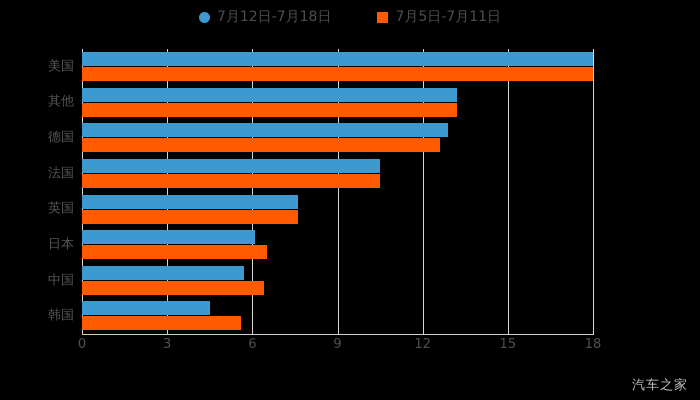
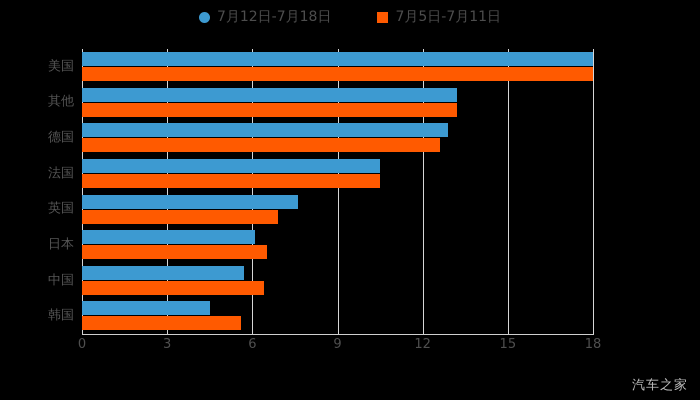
7月5日-7月11日/英国: 7.6 -> 6.9
